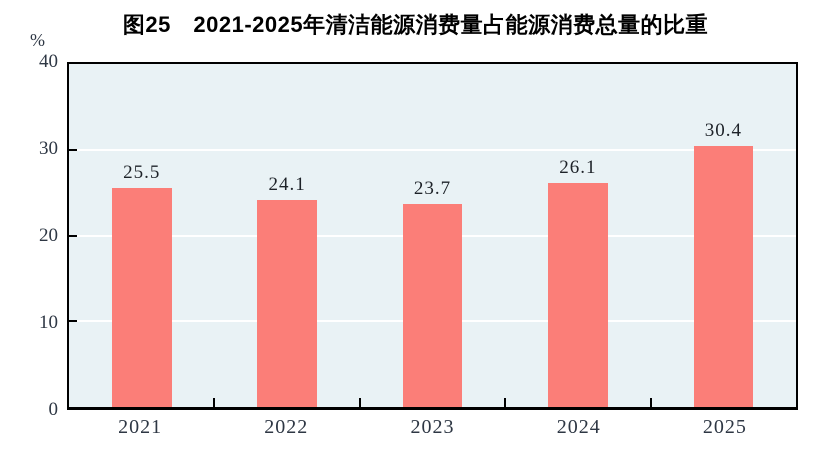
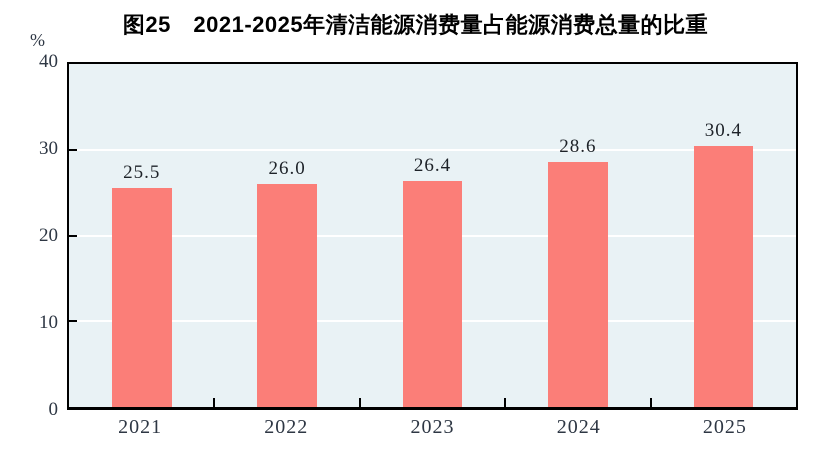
2022: 24.1 -> 26.0
2023: 23.7 -> 26.4
2024: 26.1 -> 28.6
